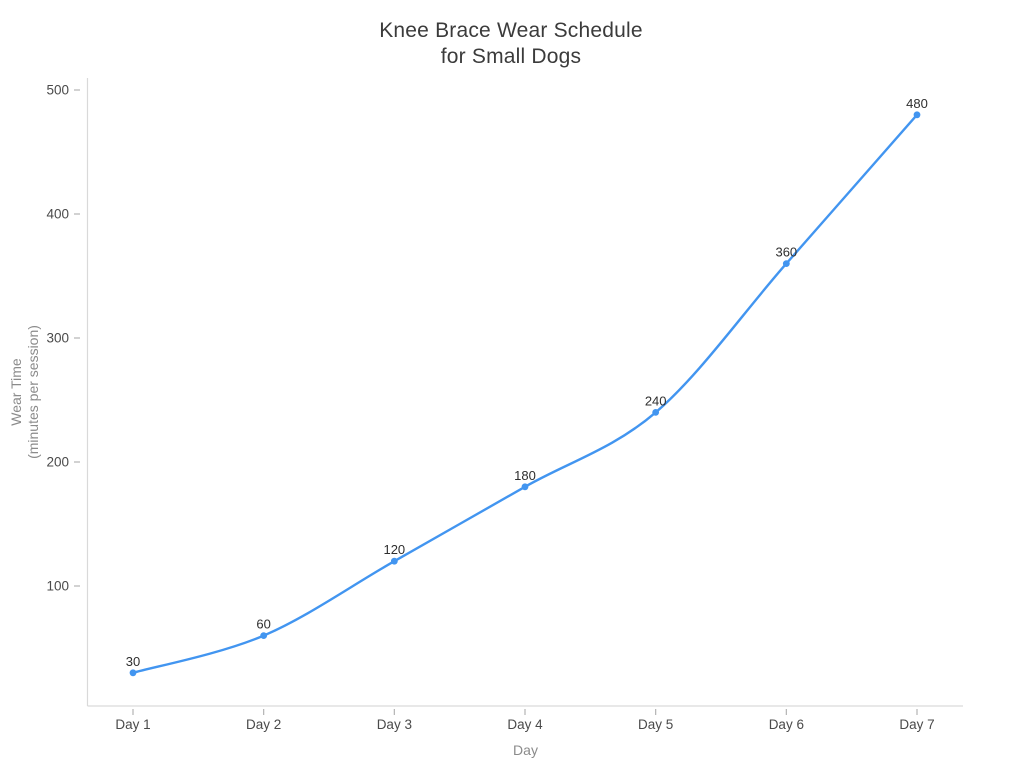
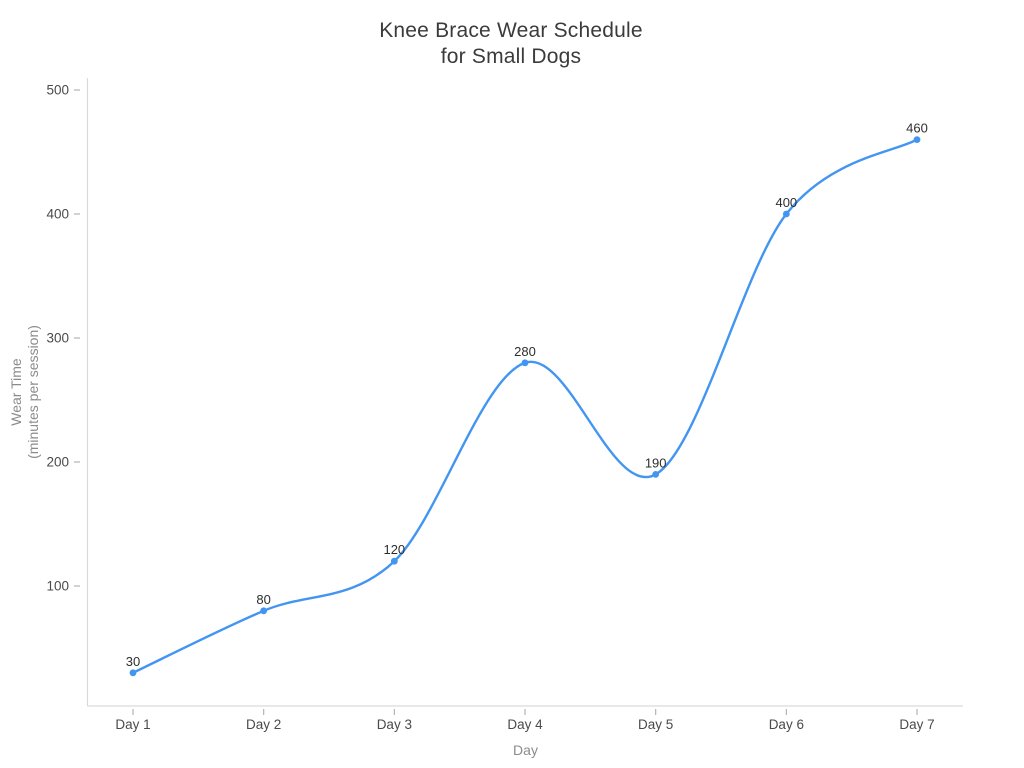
Day 2: 60 -> 80
Day 4: 180 -> 280
Day 5: 240 -> 190
Day 6: 360 -> 400
Day 7: 480 -> 460
